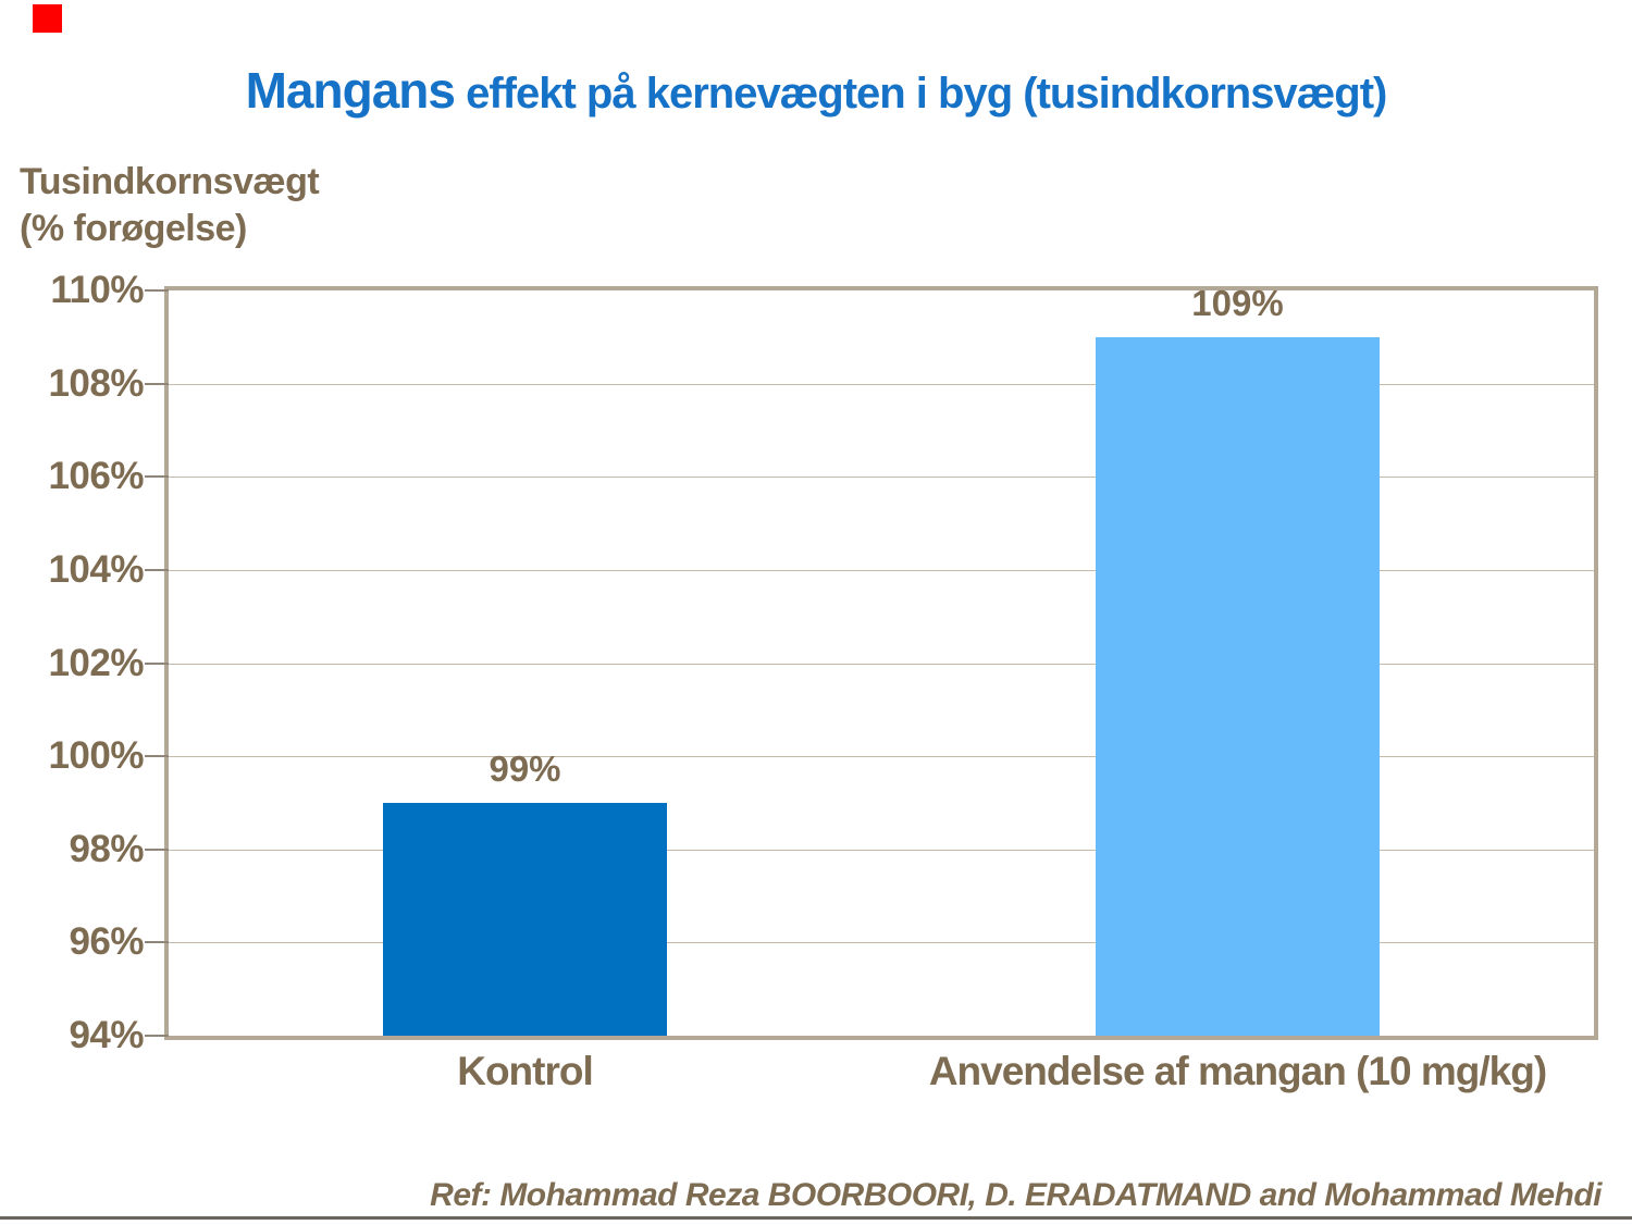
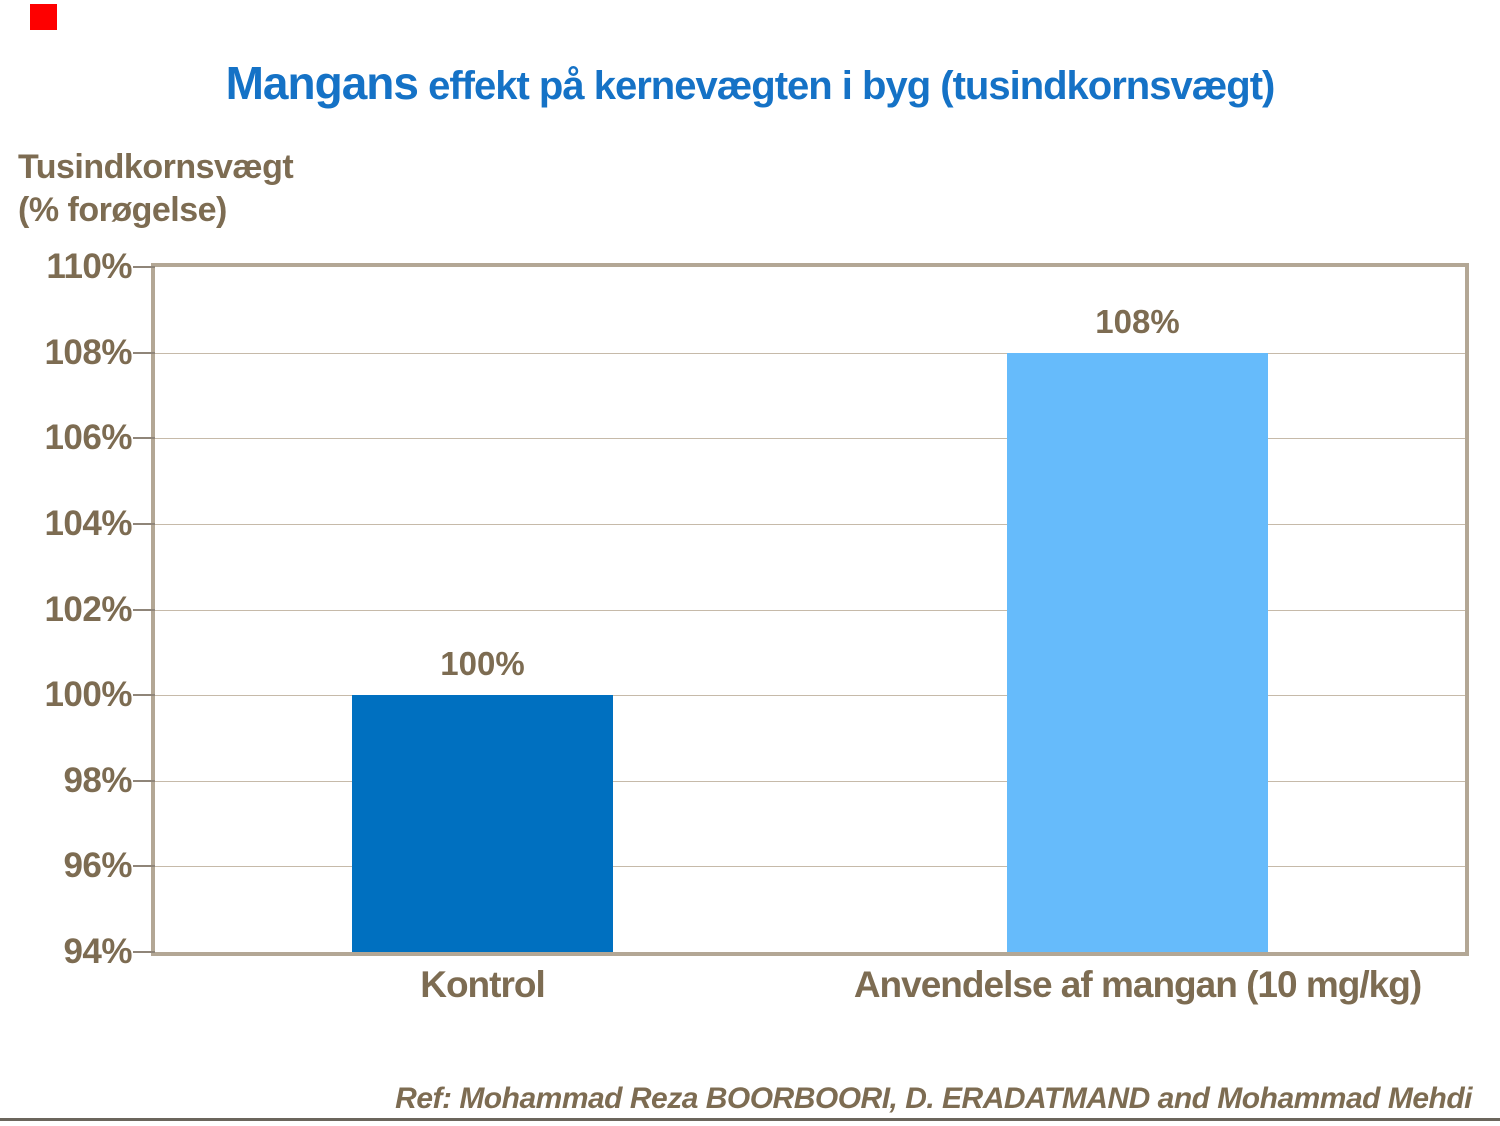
Kontrol: 99% -> 100%
Anvendelse af mangan (10 mg/kg): 109% -> 108%
